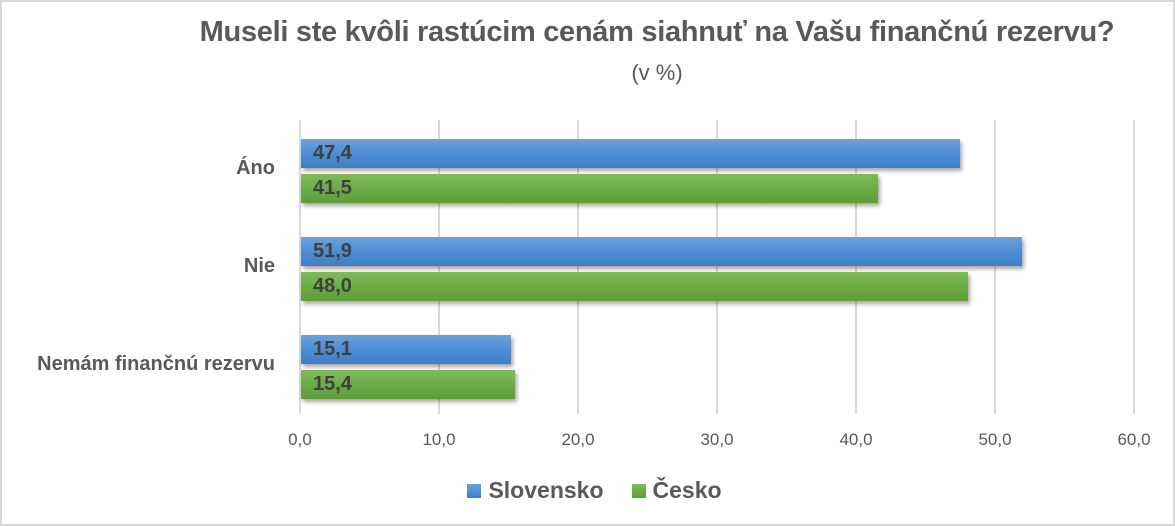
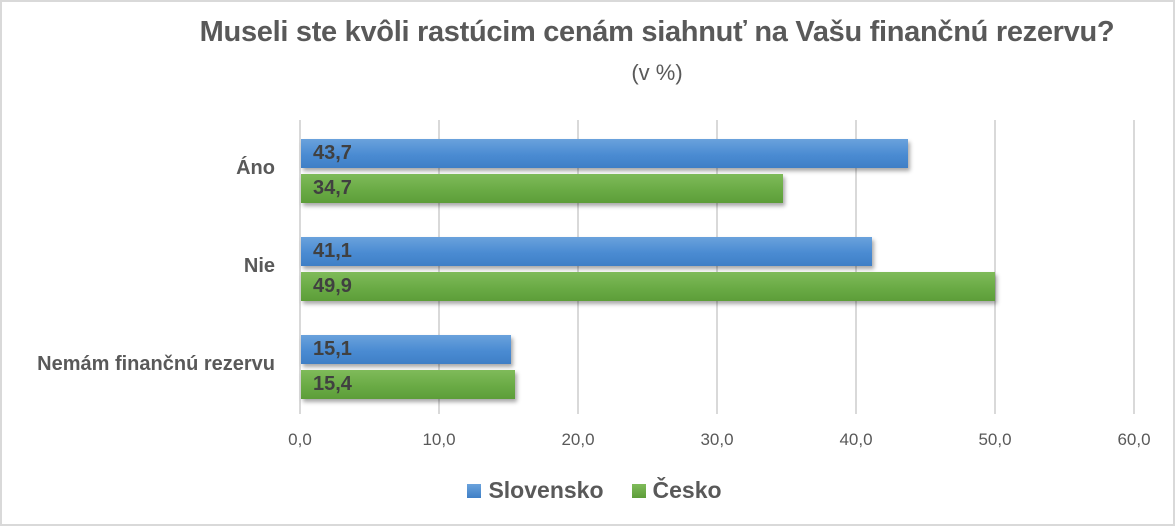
Slovensko/Áno: 47,4 -> 43,7
Česko/Áno: 41,5 -> 34,7
Slovensko/Nie: 51,9 -> 41,1
Česko/Nie: 48,0 -> 49,9
